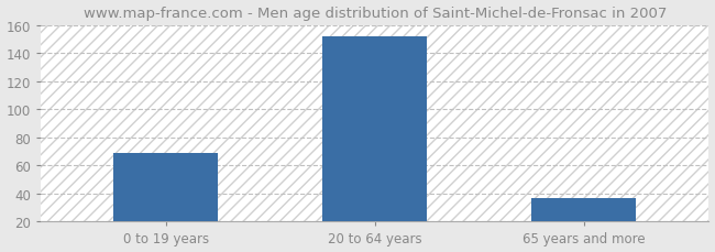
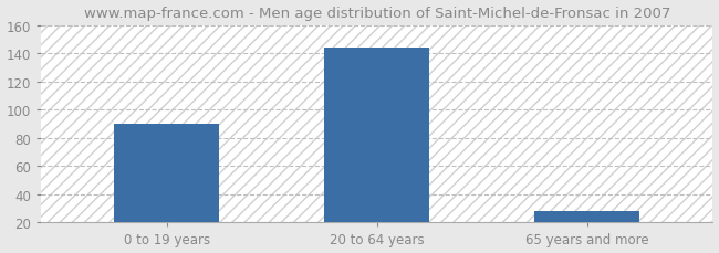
0 to 19 years: 69 -> 90
20 to 64 years: 152 -> 144
65 years and more: 37 -> 28
